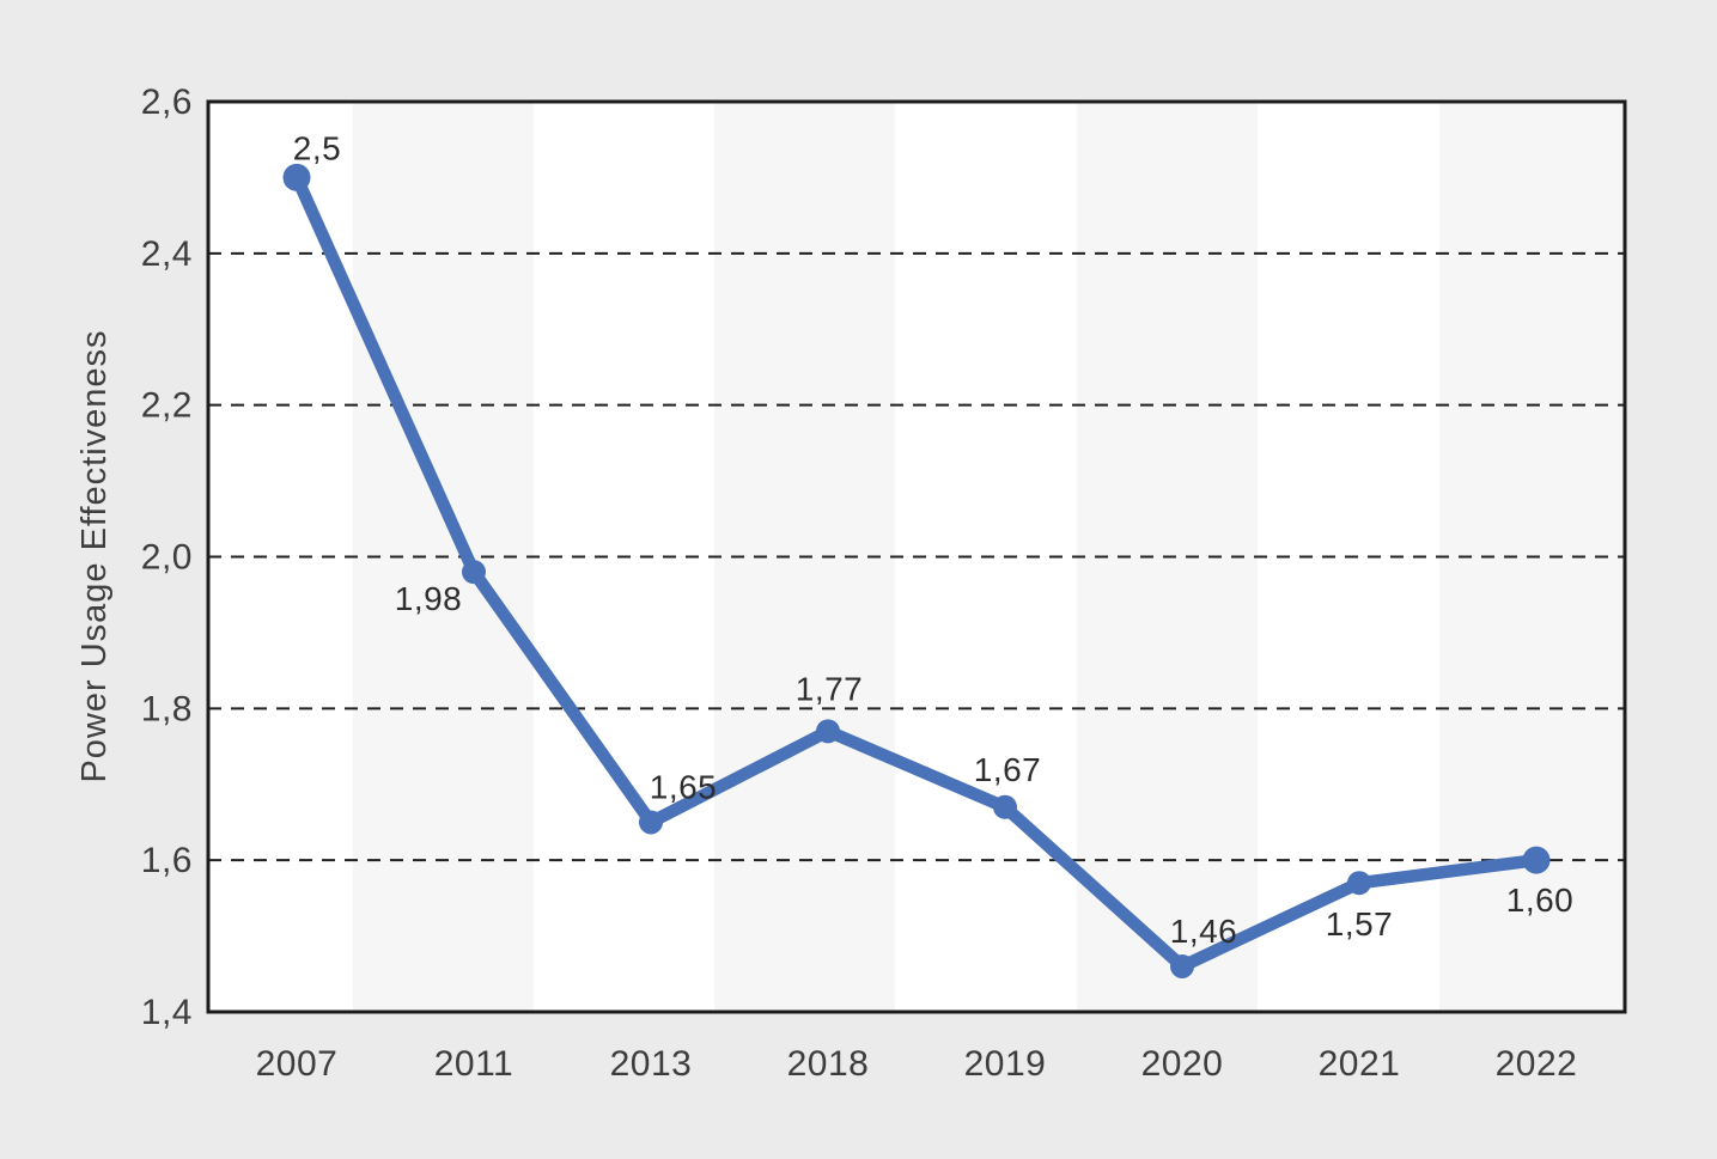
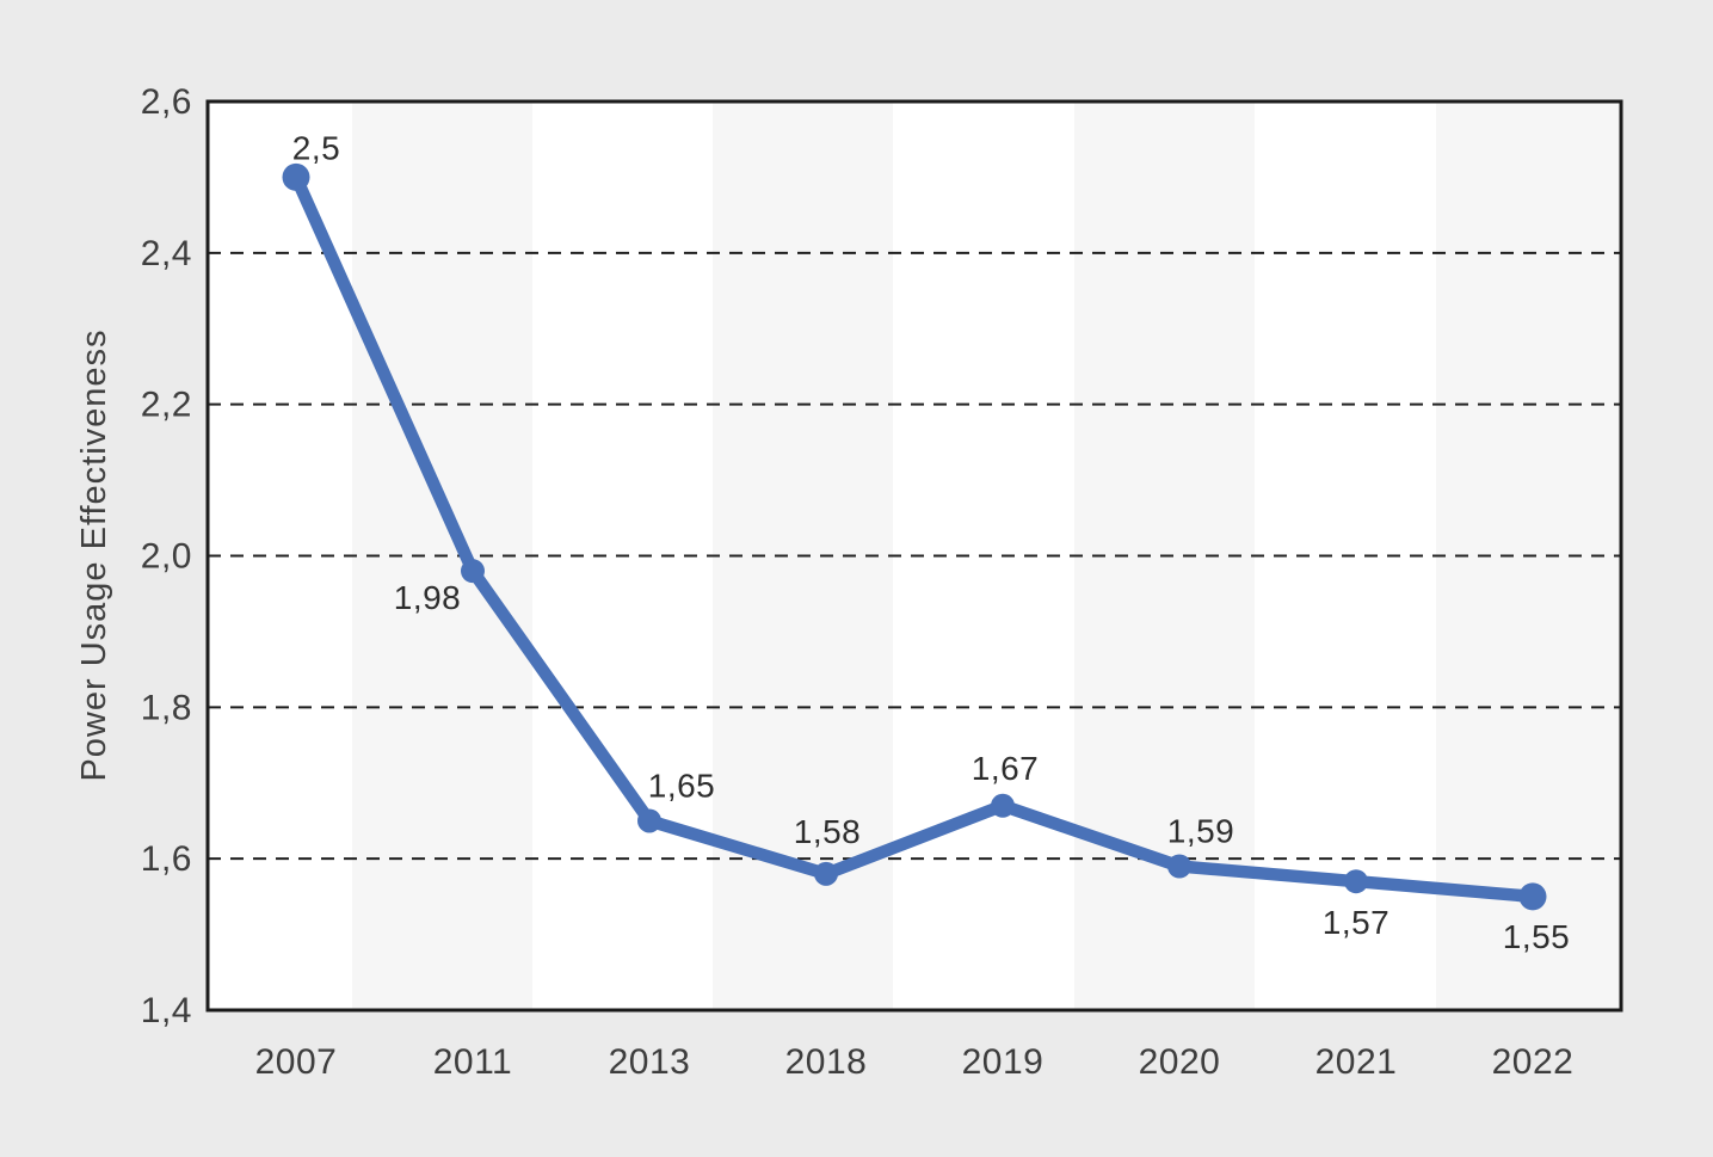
2018: 1,77 -> 1,58
2020: 1,46 -> 1,59
2022: 1,60 -> 1,55
